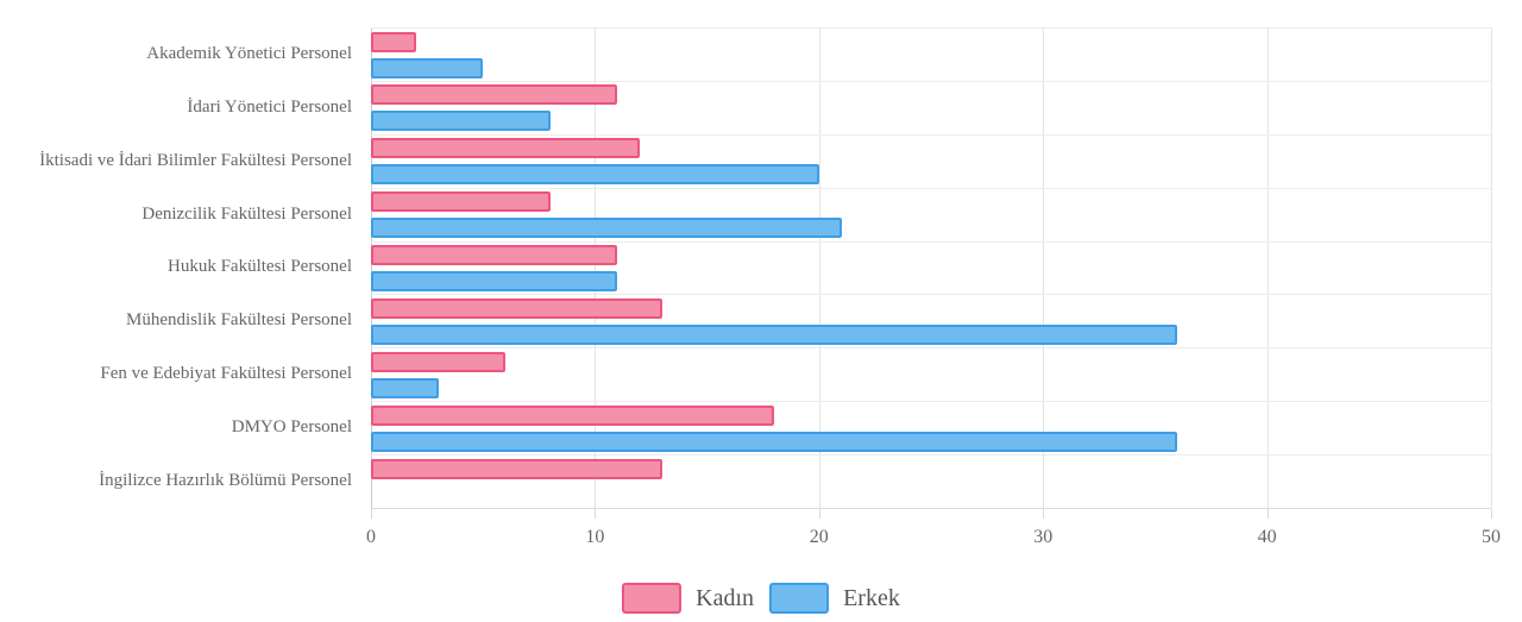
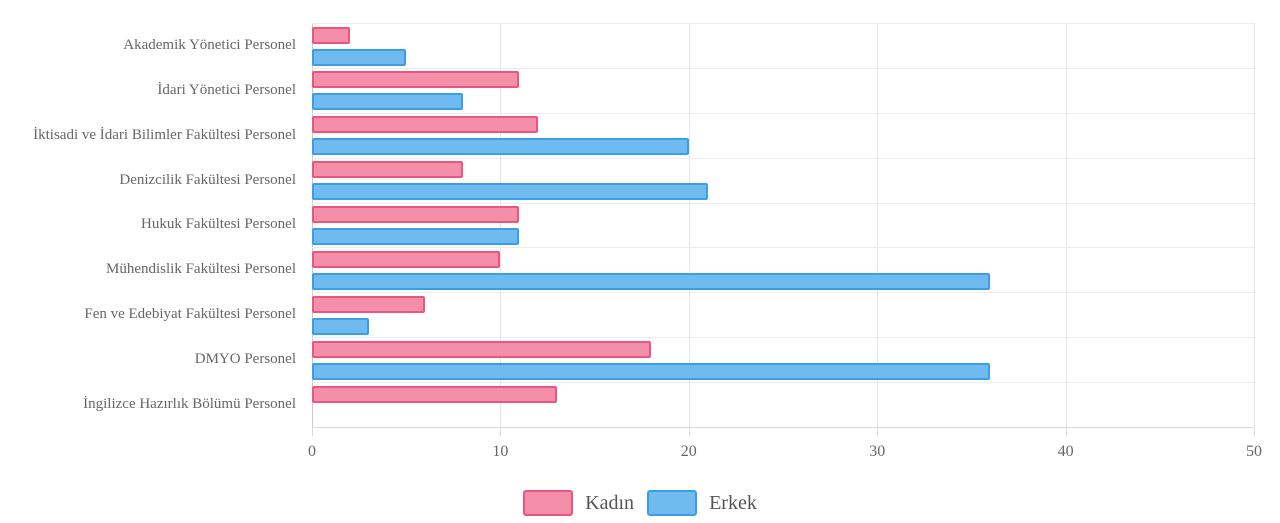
Kadın/Mühendislik Fakültesi Personel: 13 -> 10
